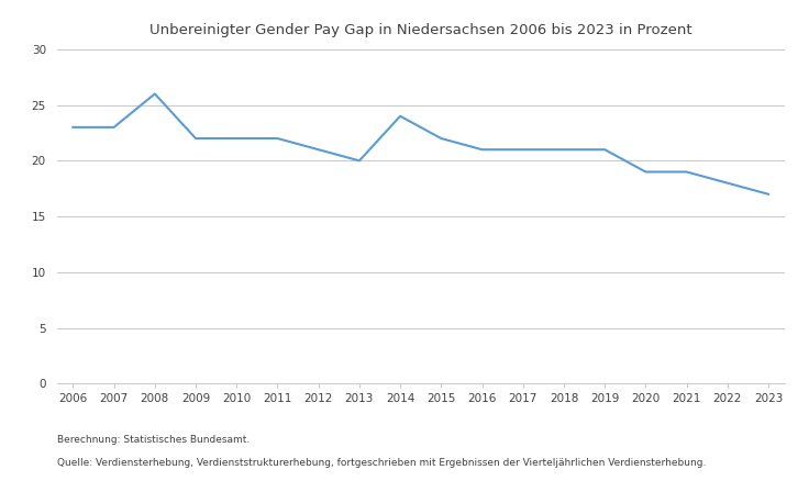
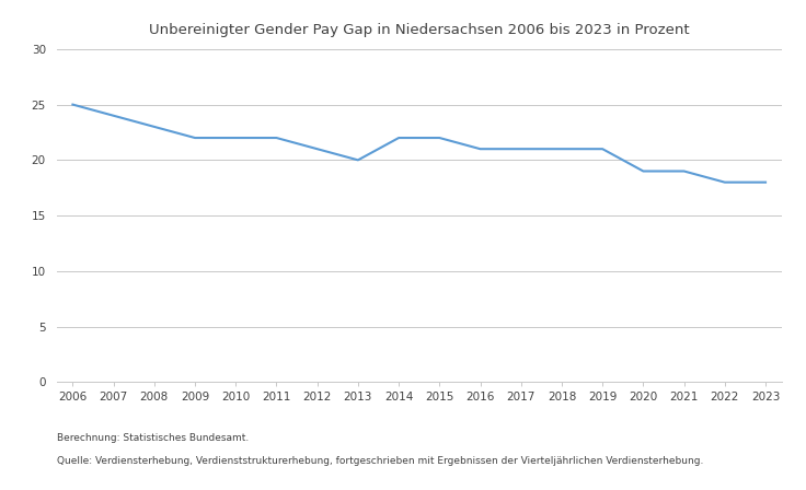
2006: 23 -> 25
2007: 23 -> 24
2008: 26 -> 23
2014: 24 -> 22
2023: 17 -> 18
